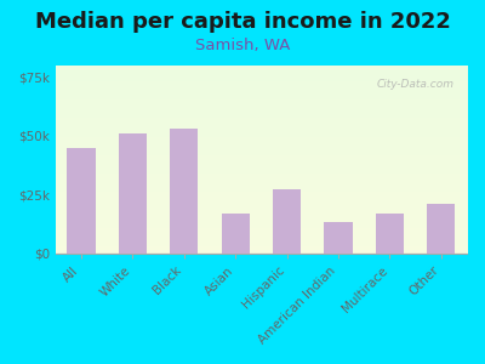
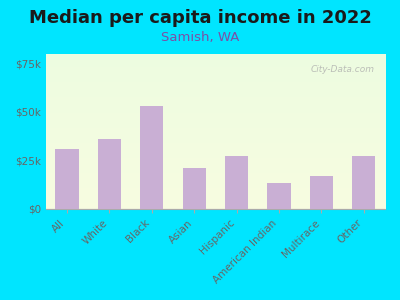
All: $45k -> $31k
White: $51k -> $36k
Asian: $17k -> $21k
Other: $21k -> $27k
